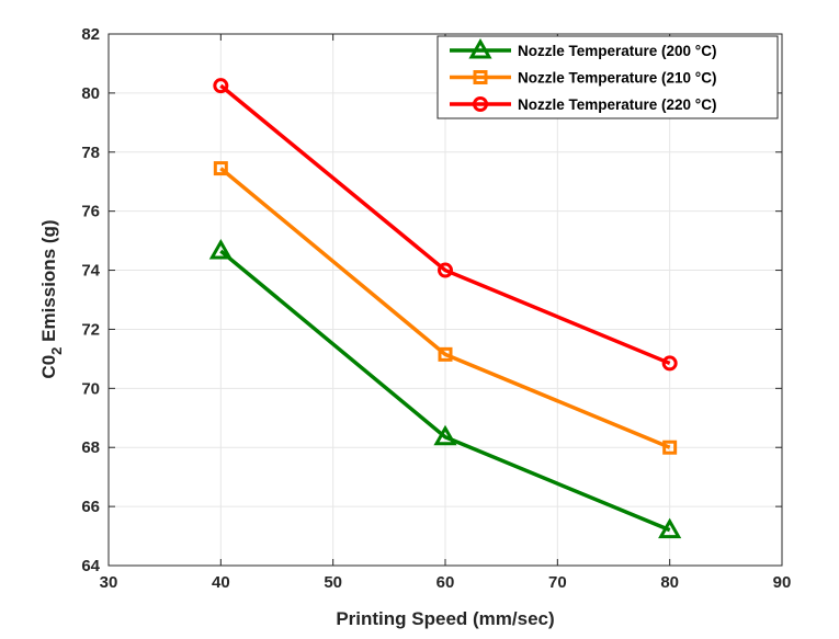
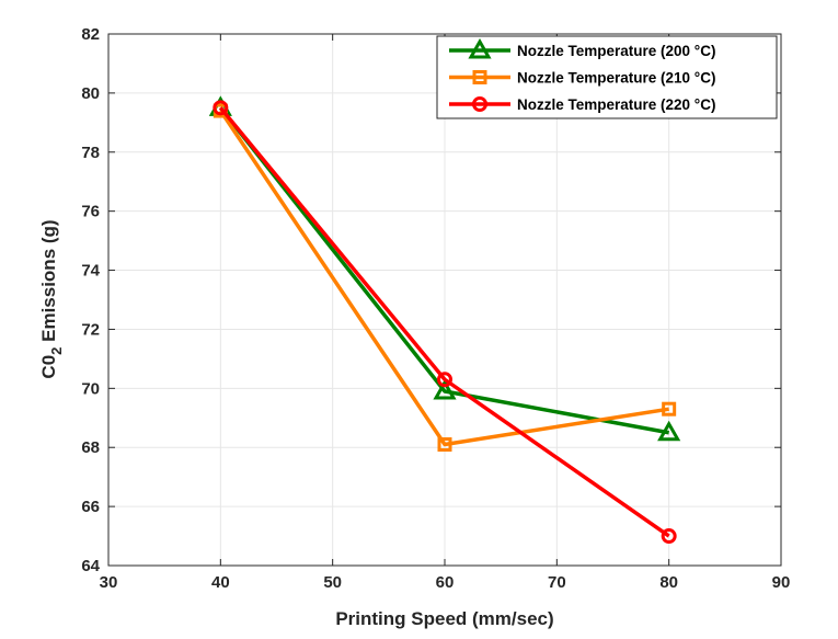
Nozzle Temperature (200 °C)/40: 74.7 -> 79.5
Nozzle Temperature (210 °C)/40: 77.5 -> 79.4
Nozzle Temperature (220 °C)/40: 80.2 -> 79.5
Nozzle Temperature (200 °C)/60: 68.3 -> 69.9
Nozzle Temperature (210 °C)/60: 71.2 -> 68.1
Nozzle Temperature (220 °C)/60: 74.0 -> 70.3
Nozzle Temperature (200 °C)/80: 65.2 -> 68.5
Nozzle Temperature (210 °C)/80: 68.0 -> 69.3
Nozzle Temperature (220 °C)/80: 70.8 -> 65.0
